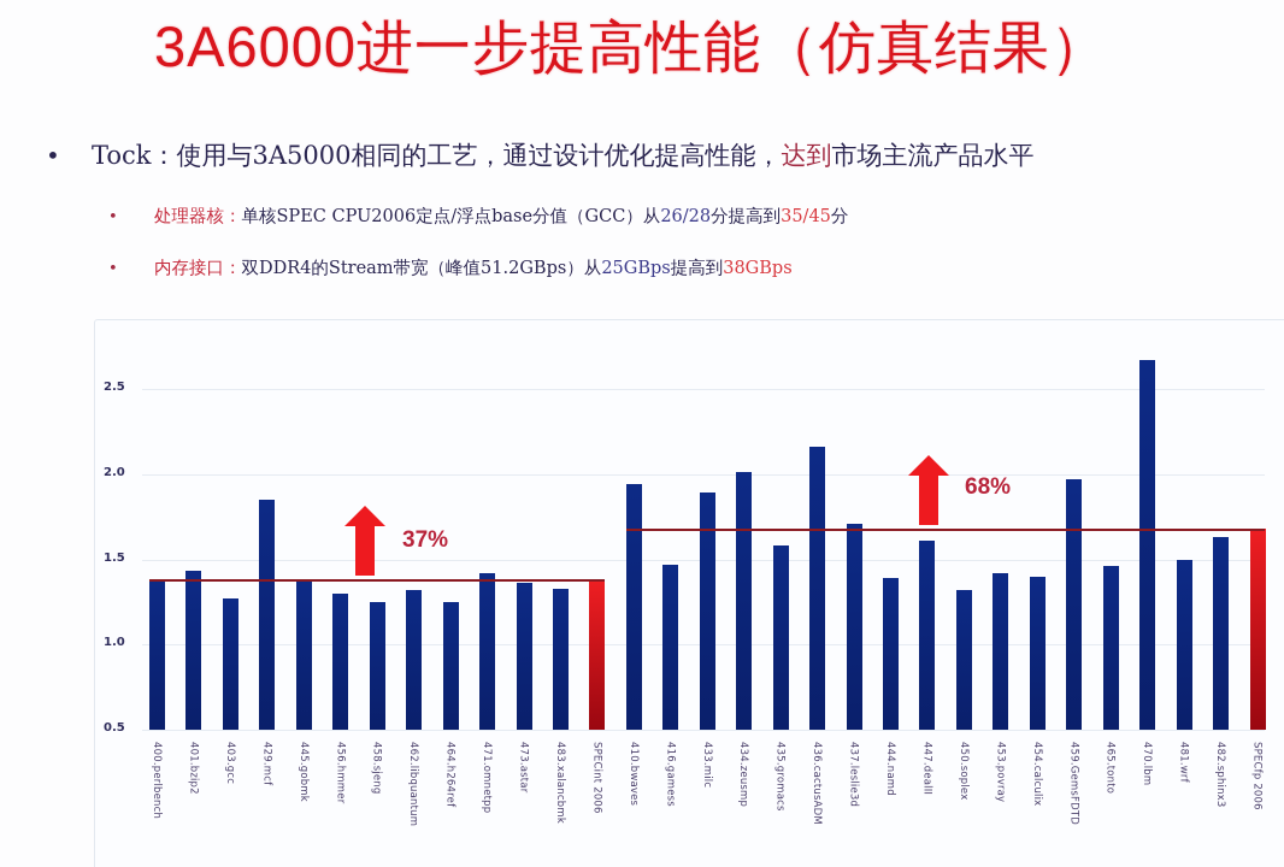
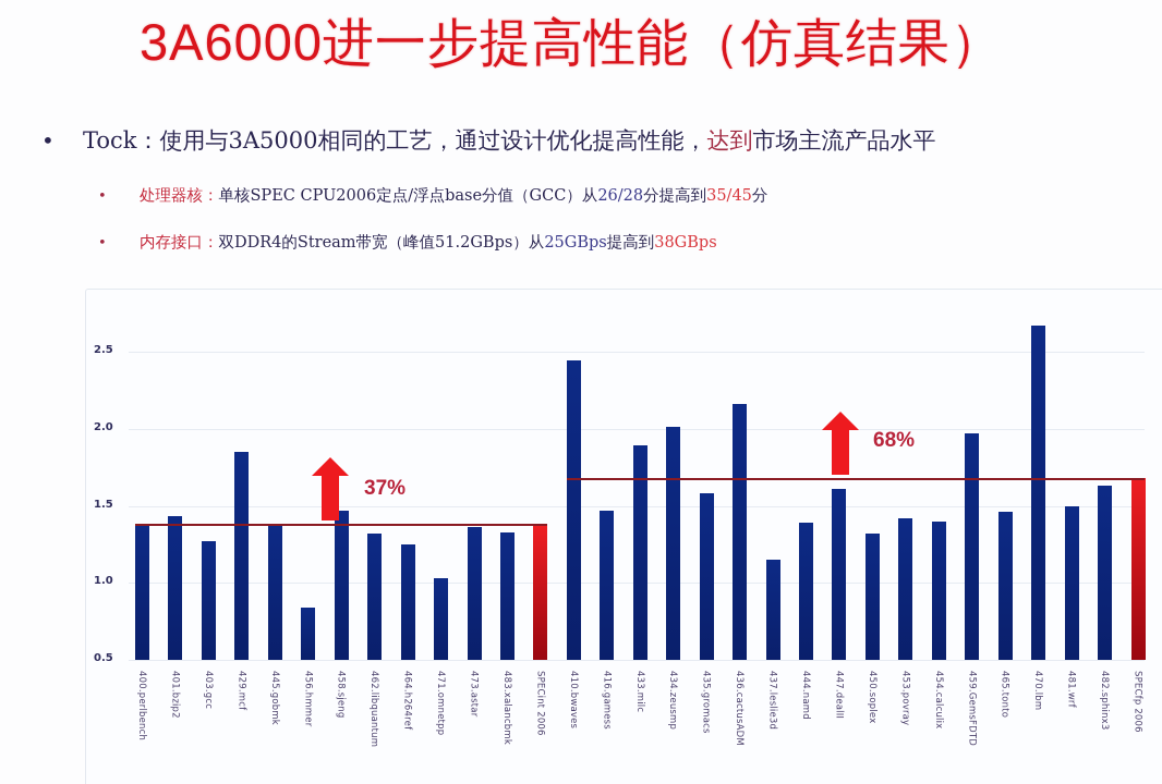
456.hmmer: 1.30 -> 0.84
458.sjeng: 1.25 -> 1.47
471.omnetpp: 1.42 -> 1.03
410.bwaves: 1.94 -> 2.44
437.leslie3d: 1.71 -> 1.15
